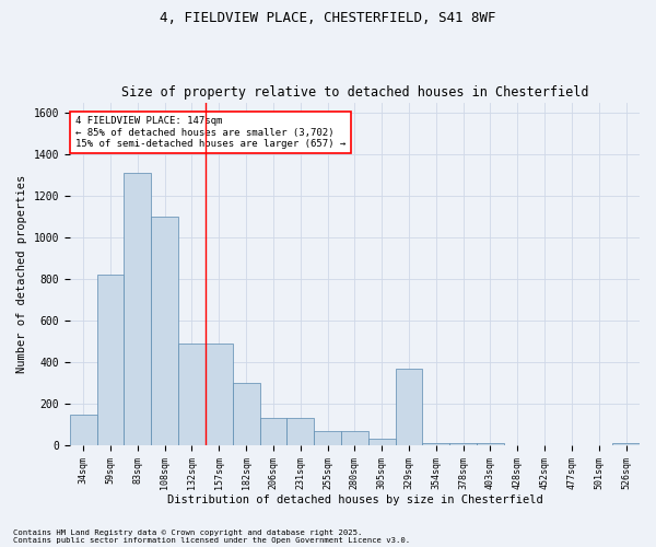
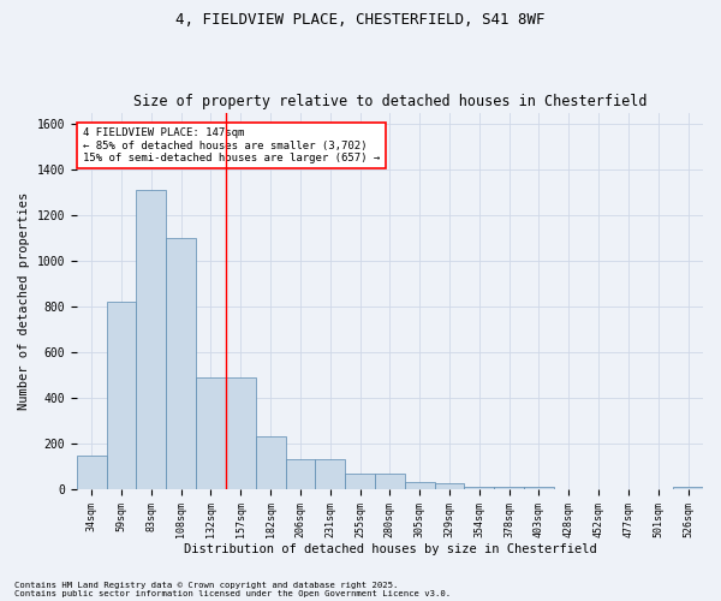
182sqm: 300 -> 240
329sqm: 370 -> 20
